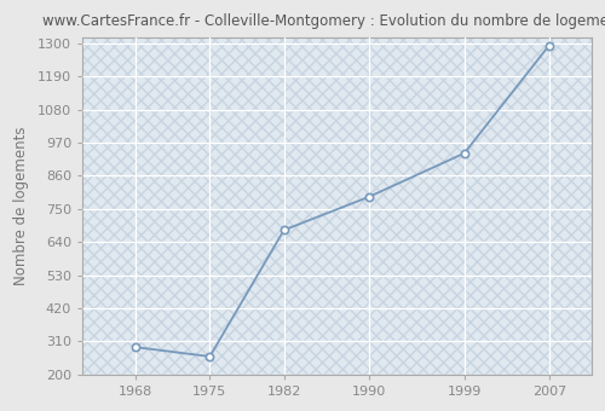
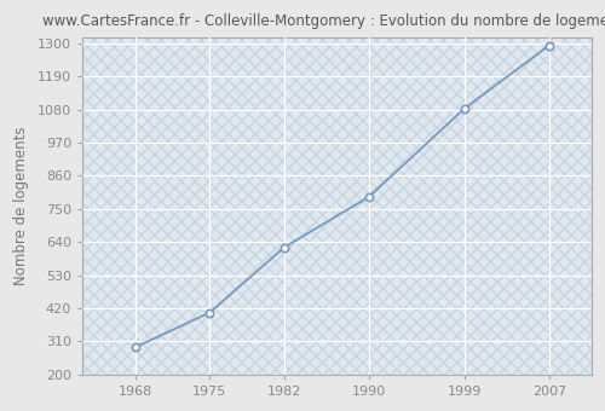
1975: 260 -> 406
1982: 680 -> 622
1999: 935 -> 1083
